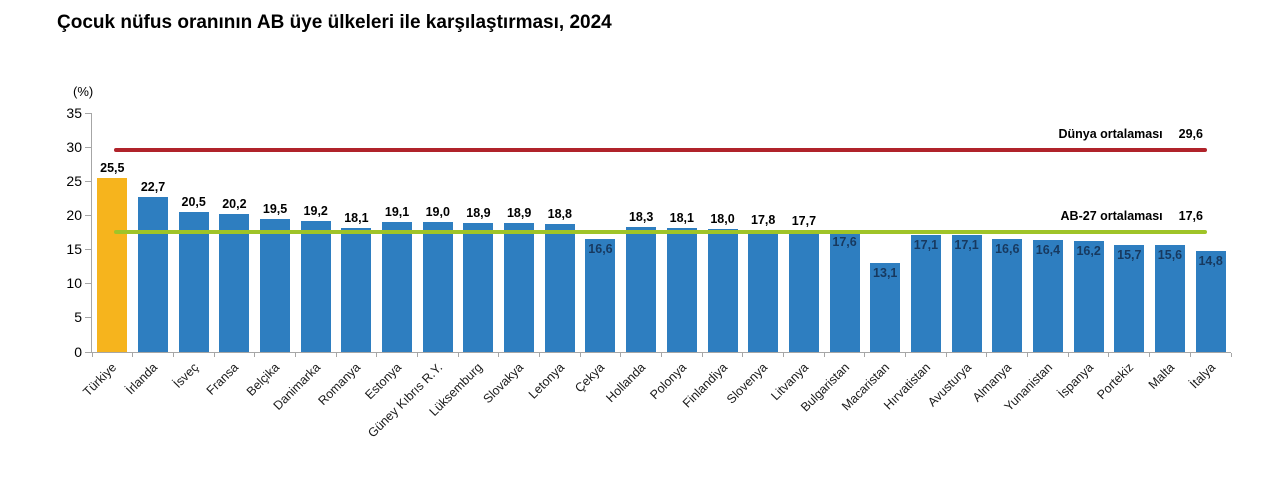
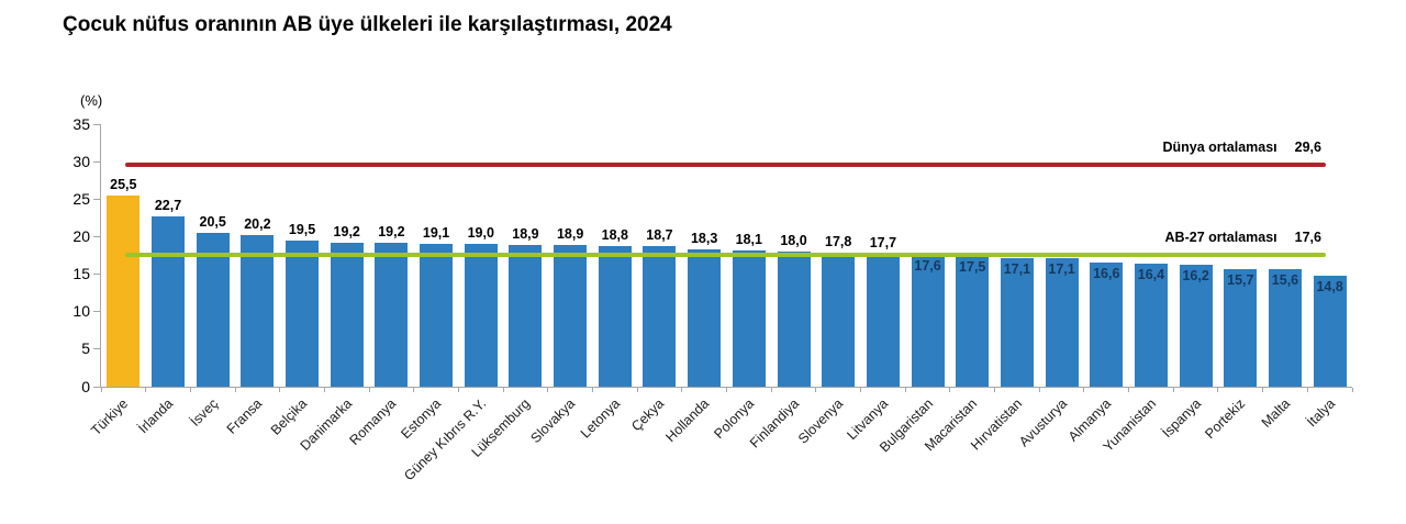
Romanya: 18,1 -> 19,2
Çekya: 16,6 -> 18,7
Macaristan: 13,1 -> 17,5
